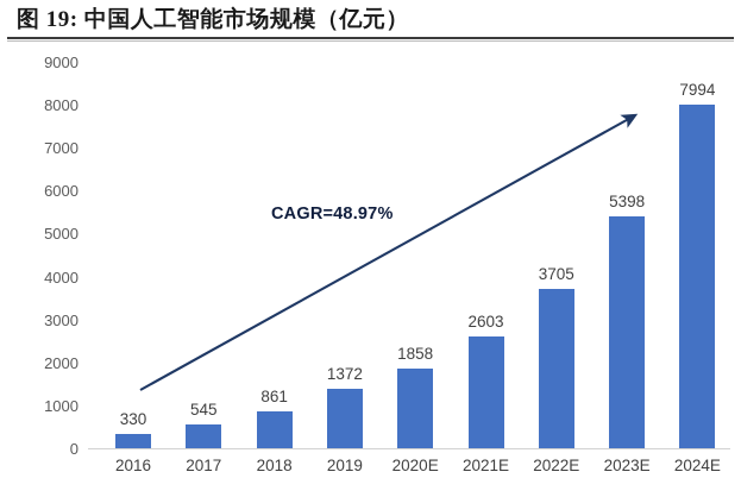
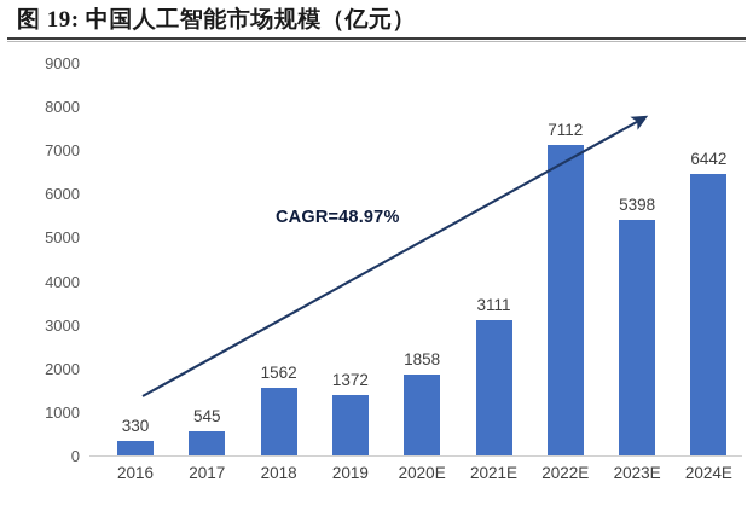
2018: 861 -> 1562
2021E: 2603 -> 3111
2022E: 3705 -> 7112
2024E: 7994 -> 6442
